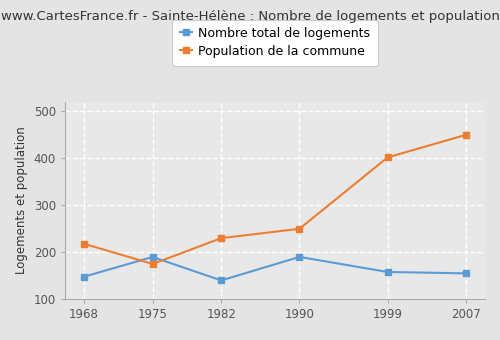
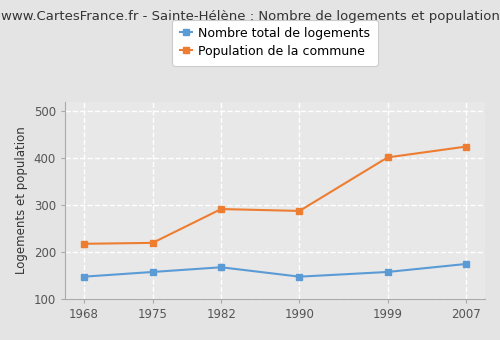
Nombre total de logements/1975: 190 -> 158
Population de la commune/1975: 175 -> 220
Nombre total de logements/1982: 140 -> 168
Population de la commune/1982: 230 -> 292
Nombre total de logements/1990: 190 -> 148
Population de la commune/1990: 250 -> 288
Nombre total de logements/2007: 155 -> 175
Population de la commune/2007: 450 -> 425
